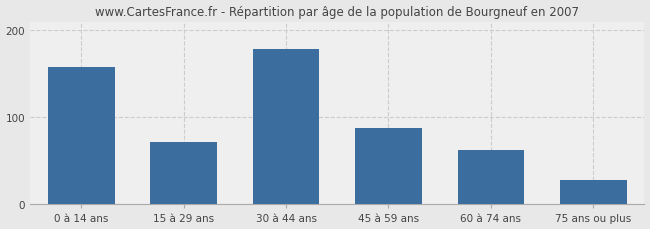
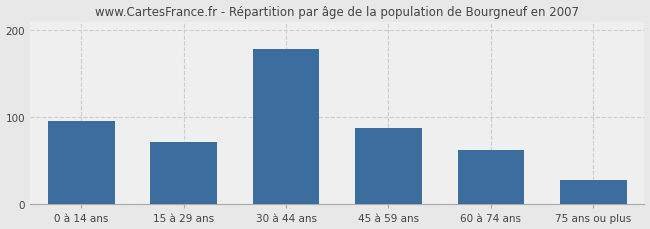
0 à 14 ans: 158 -> 96
